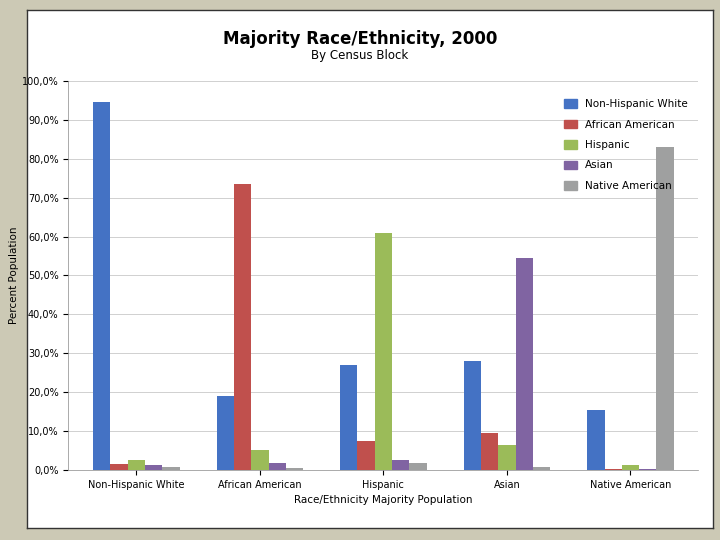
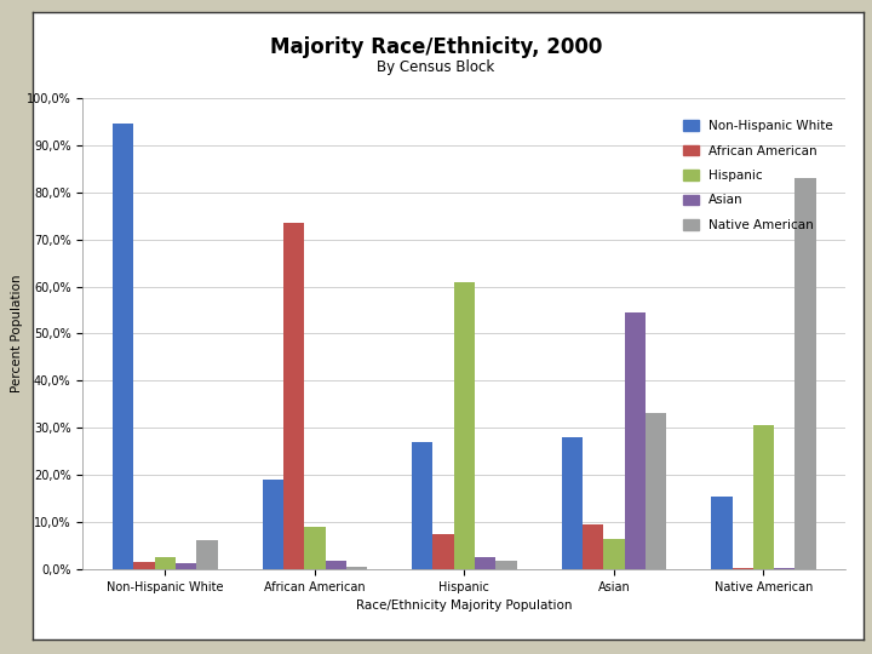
Native American/Non-Hispanic White: 0,8% -> 6,0%
Hispanic/African American: 5,0% -> 9,0%
Native American/Asian: 0,7% -> 33,0%
Hispanic/Native American: 1,3% -> 30,5%
